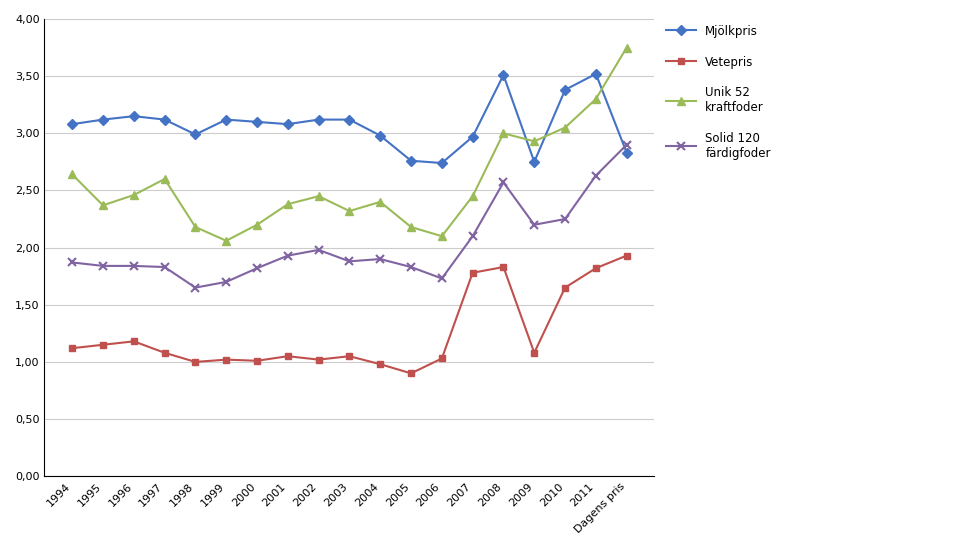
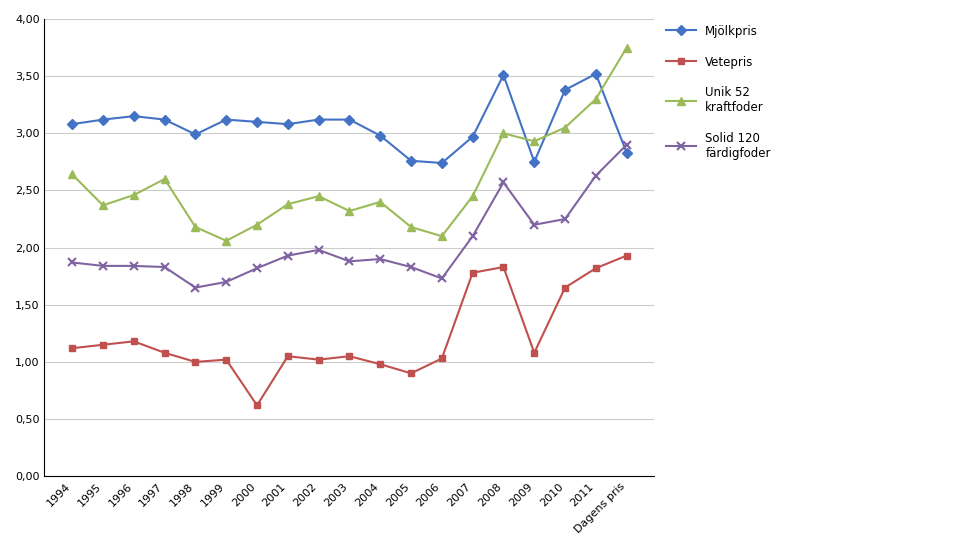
Vetepris/2000: 1,01 -> 0,62
